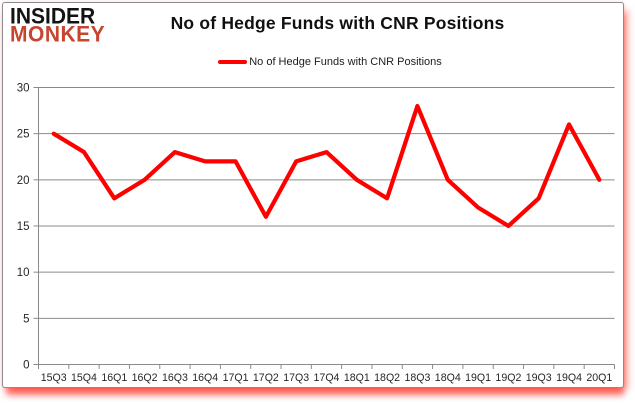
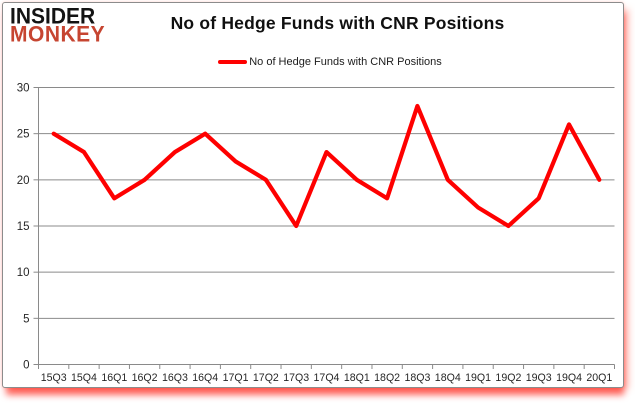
16Q4: 22 -> 25
17Q2: 16 -> 20
17Q3: 22 -> 15
